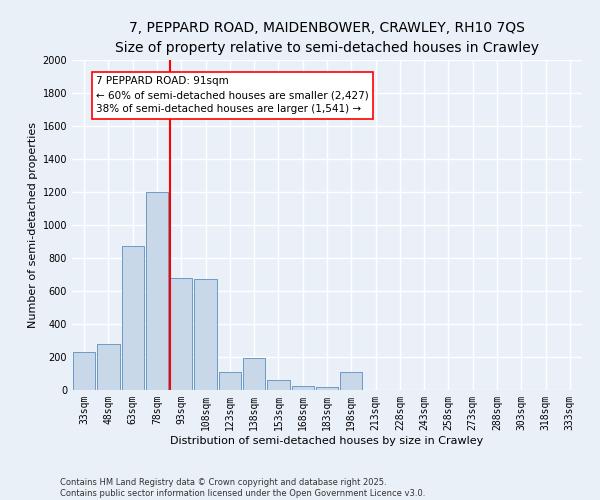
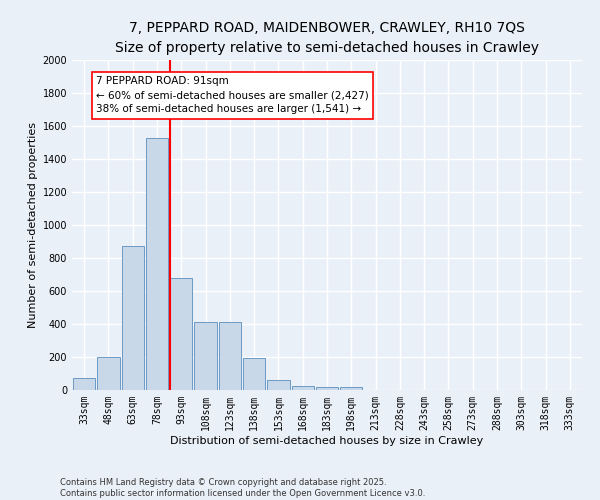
33sqm: 230 -> 70
48sqm: 280 -> 200
78sqm: 1200 -> 1530
108sqm: 670 -> 420
123sqm: 110 -> 420
198sqm: 110 -> 20
